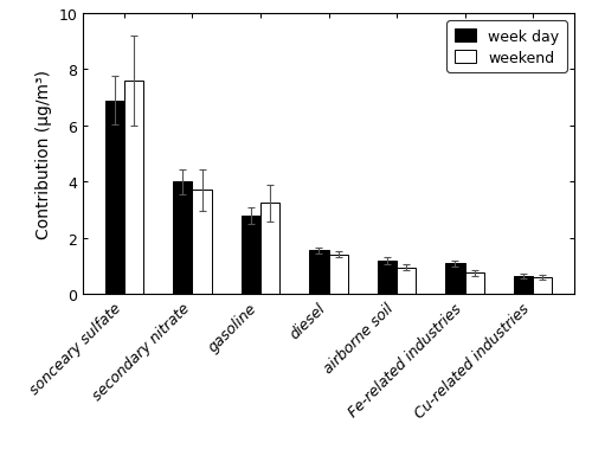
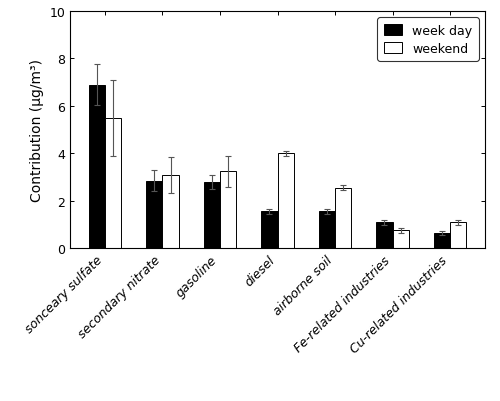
weekend/sonceary sulfate: 7.60 -> 5.50
week day/secondary nitrate: 4.00 -> 2.85
weekend/secondary nitrate: 3.70 -> 3.10
weekend/diesel: 1.42 -> 4.00
week day/airborne soil: 1.20 -> 1.55
weekend/airborne soil: 0.95 -> 2.55
weekend/Cu-related industries: 0.60 -> 1.10
